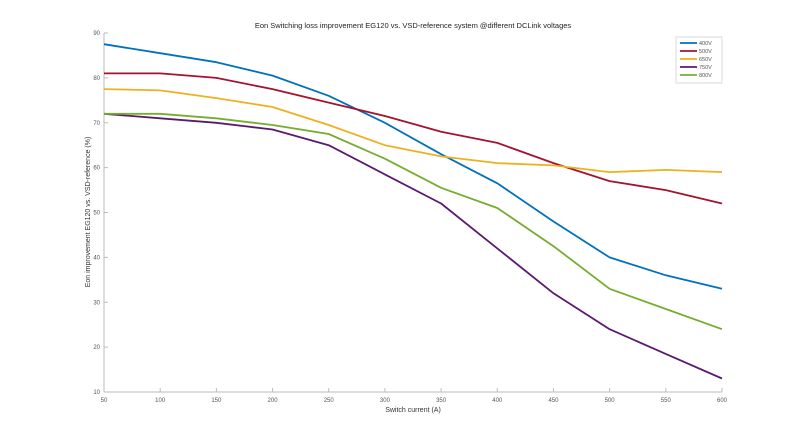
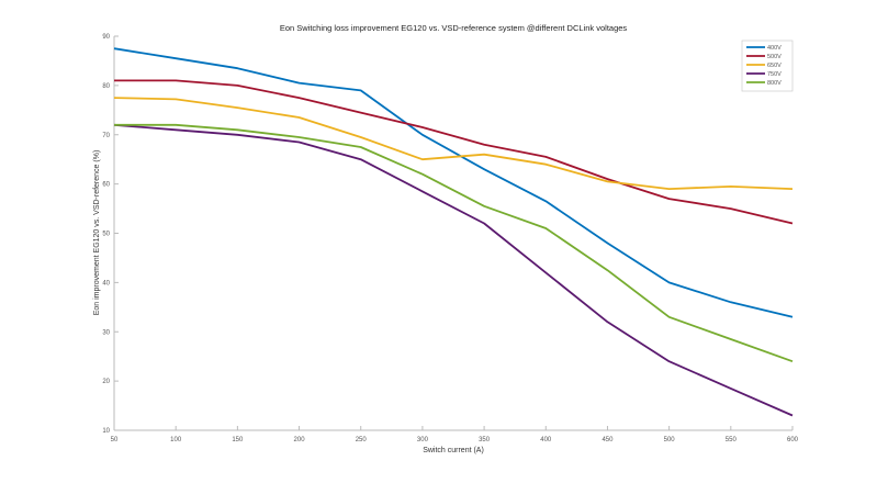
400V/250: 76 -> 79
650V/350: 62 -> 66
650V/400: 61 -> 64
